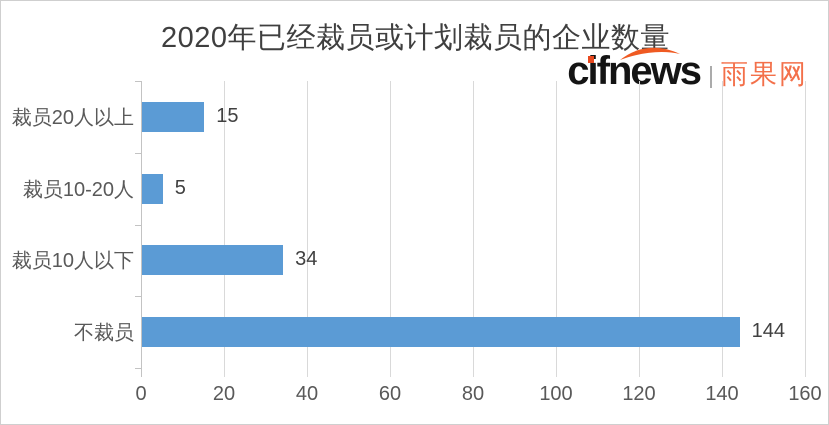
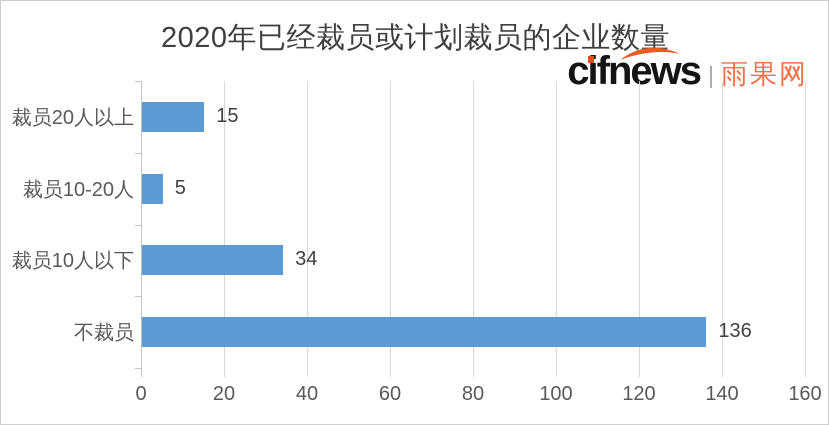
不裁员: 144 -> 136
